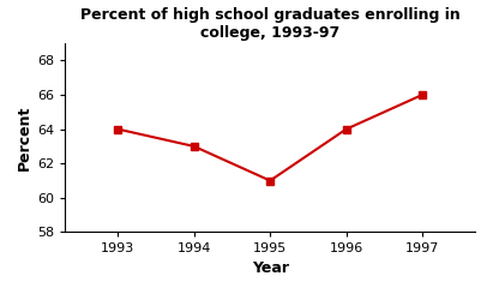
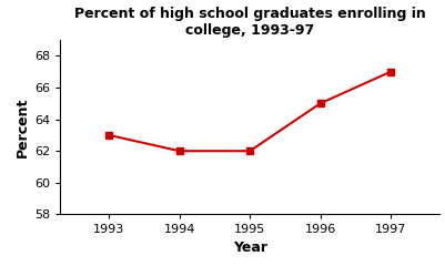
1993: 64 -> 63
1994: 63 -> 62
1995: 61 -> 62
1996: 64 -> 65
1997: 66 -> 67
